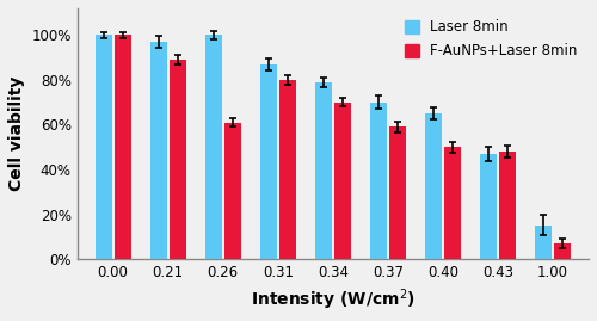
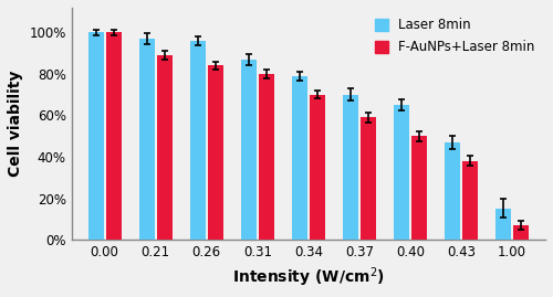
Laser 8min/0.26: 100% -> 96%
F-AuNPs+Laser 8min/0.26: 61% -> 84%
F-AuNPs+Laser 8min/0.43: 48% -> 38%
